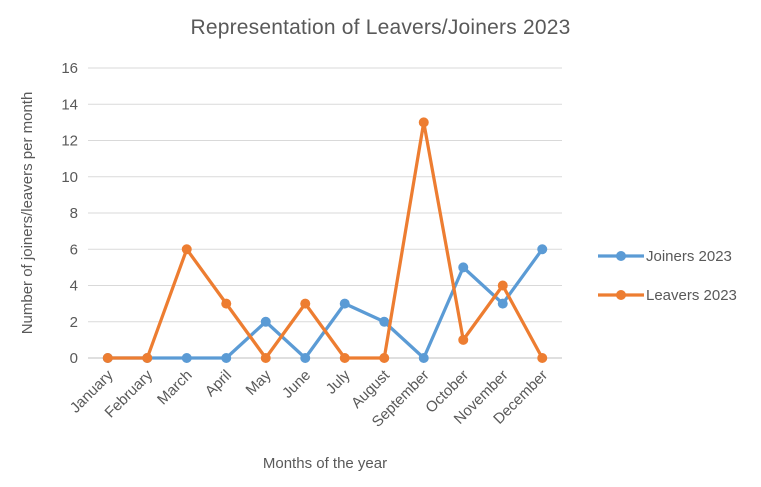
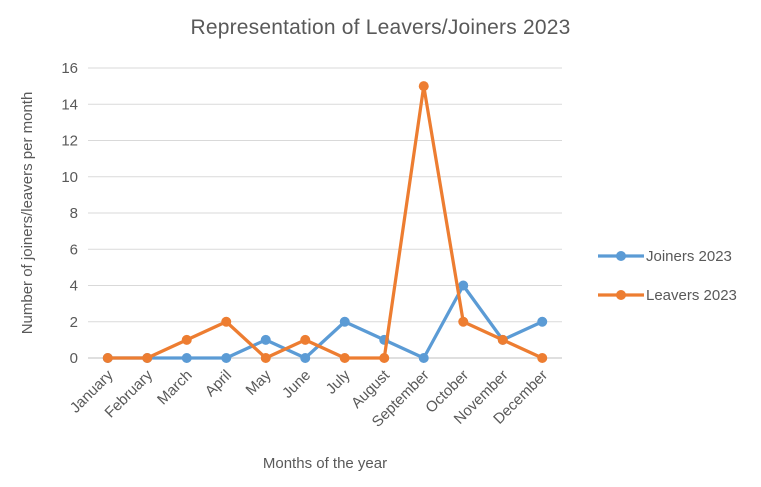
Leavers 2023/March: 6 -> 1
Leavers 2023/April: 3 -> 2
Joiners 2023/May: 2 -> 1
Leavers 2023/June: 3 -> 1
Joiners 2023/July: 3 -> 2
Joiners 2023/August: 2 -> 1
Leavers 2023/September: 13 -> 15
Joiners 2023/October: 5 -> 4
Leavers 2023/October: 1 -> 2
Joiners 2023/November: 3 -> 1
Leavers 2023/November: 4 -> 1
Joiners 2023/December: 6 -> 2
